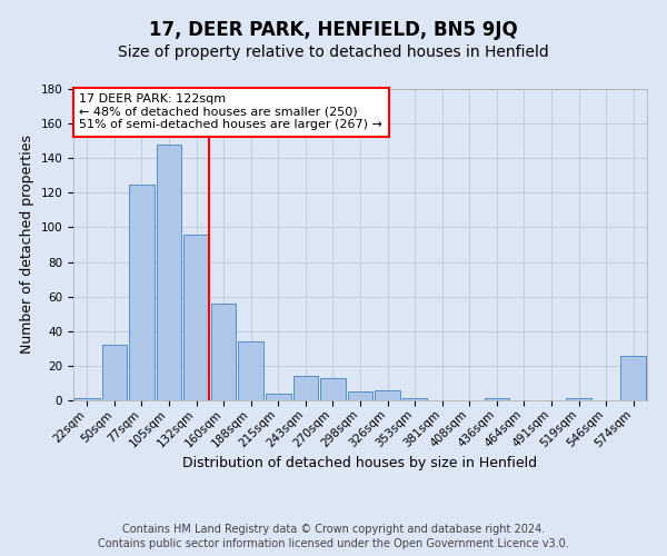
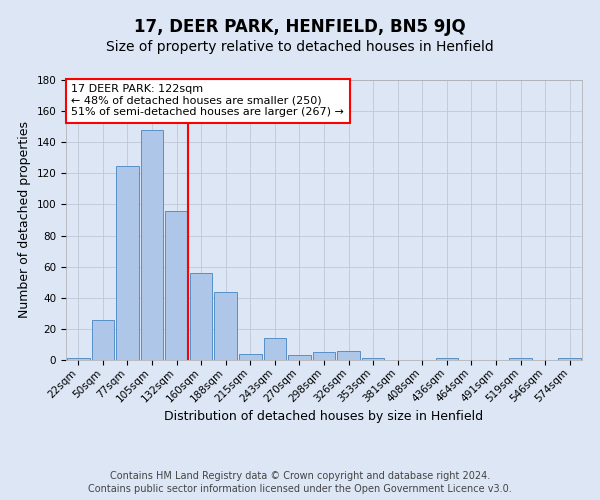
50sqm: 32 -> 26
188sqm: 34 -> 44
270sqm: 13 -> 3
574sqm: 26 -> 1
